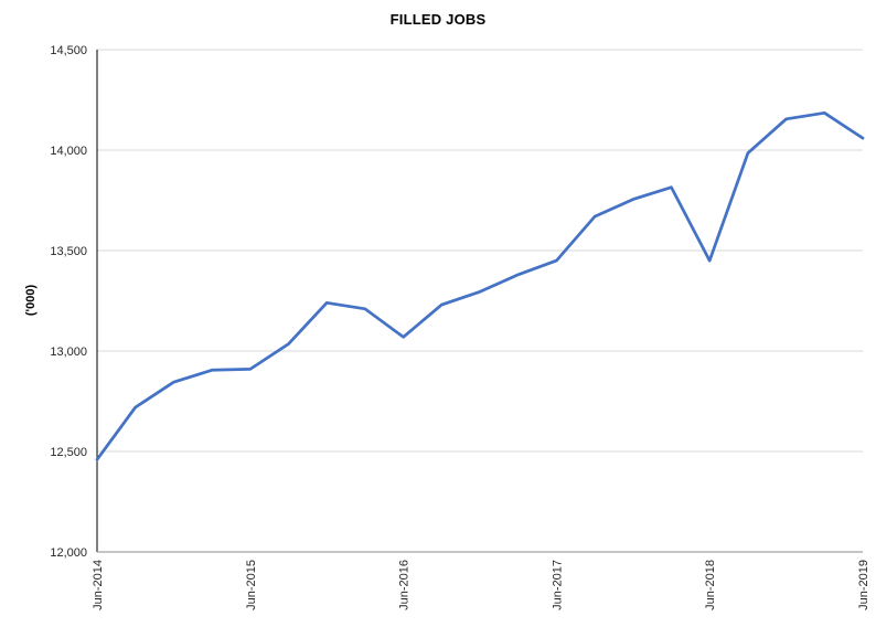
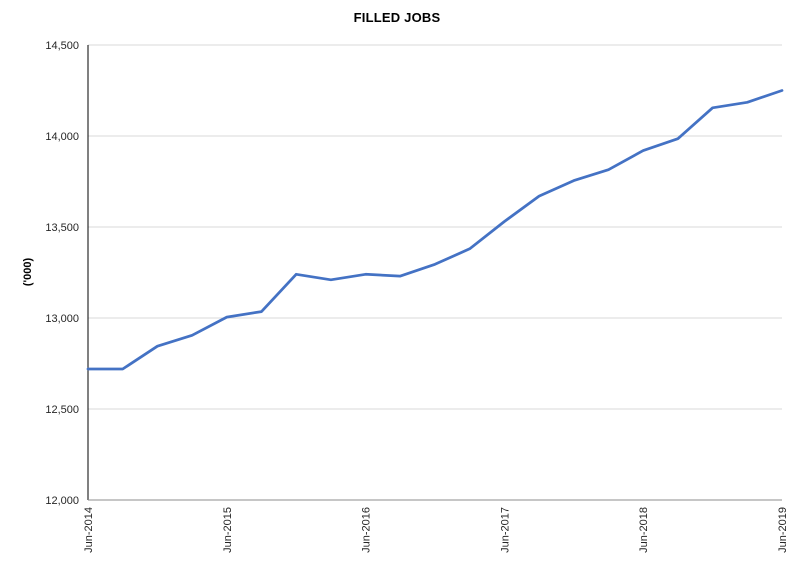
Jun-2014: 12460 -> 12720
Jun-2015: 12910 -> 13000
Jun-2016: 13070 -> 13240
Jun-2017: 13450 -> 13530
Jun-2018: 13450 -> 13920
Jun-2019: 14060 -> 14250
